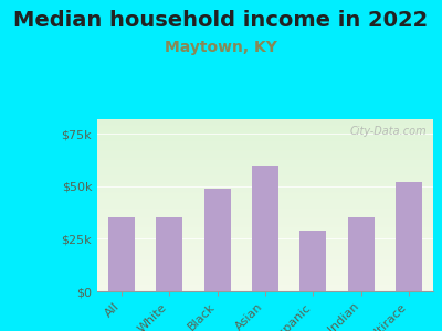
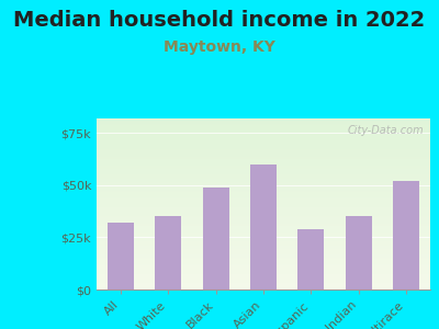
All: $35k -> $32k
